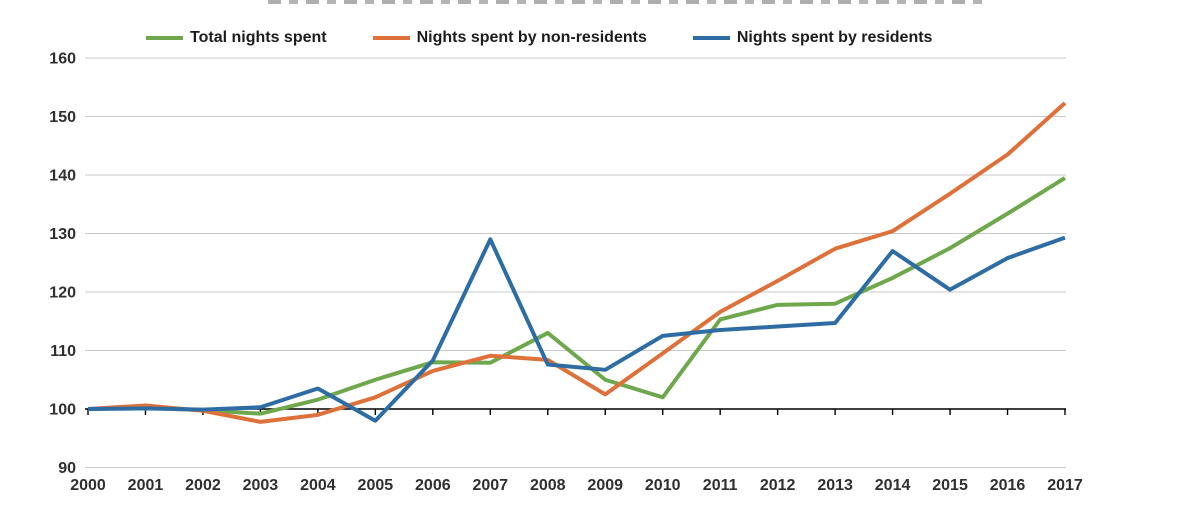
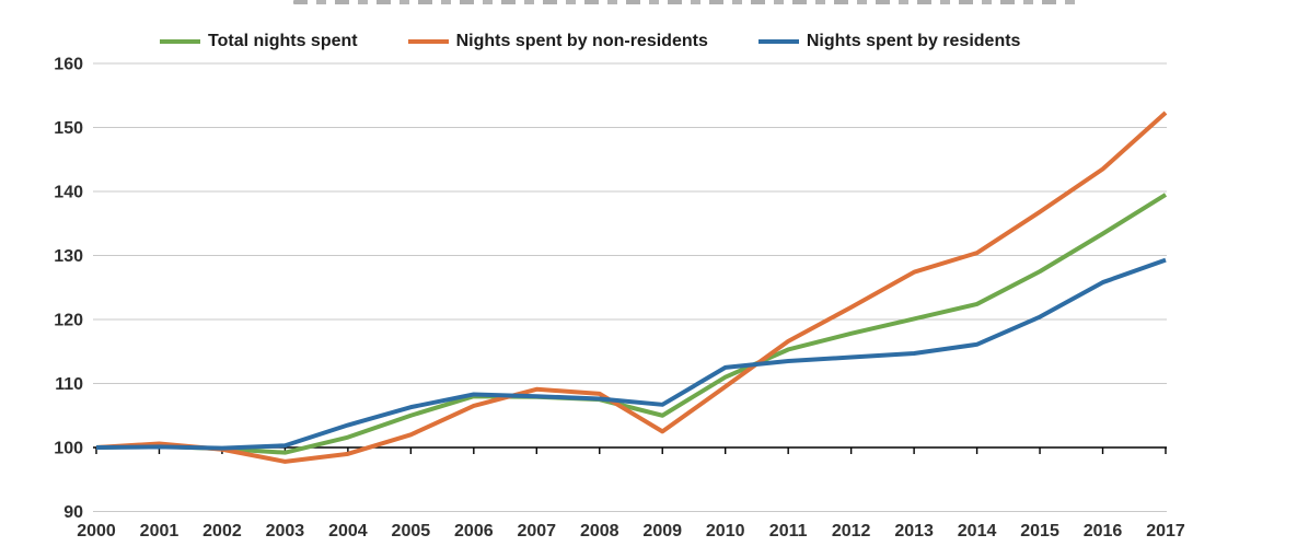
Nights spent by residents/2005: 98 -> 106
Nights spent by residents/2007: 129 -> 108
Total nights spent/2008: 113 -> 108
Total nights spent/2010: 102 -> 111
Total nights spent/2013: 118 -> 120
Nights spent by residents/2014: 127 -> 116
